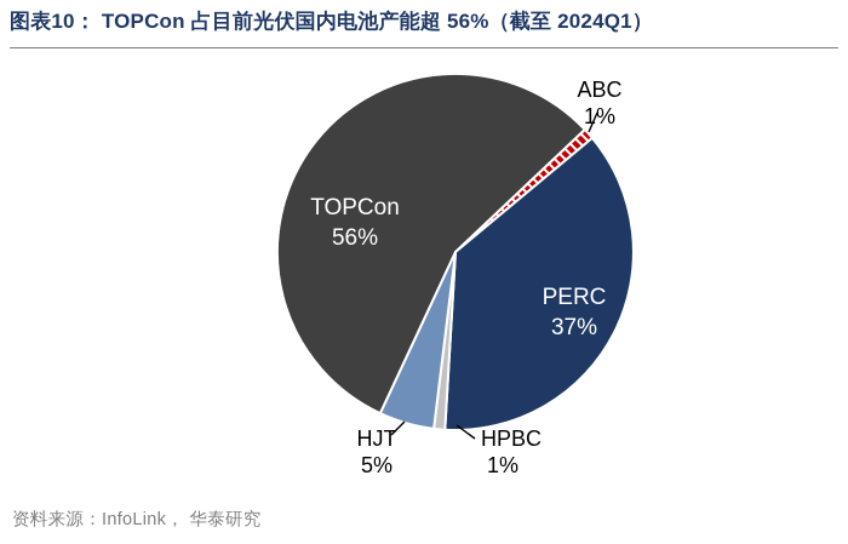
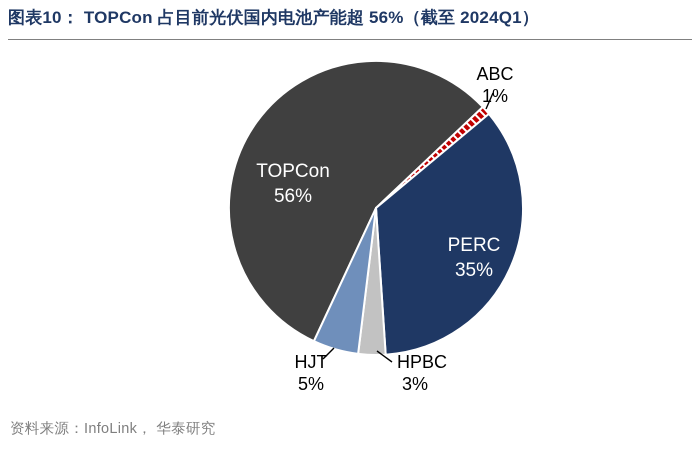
PERC: 37% -> 35%
HPBC: 1% -> 3%
